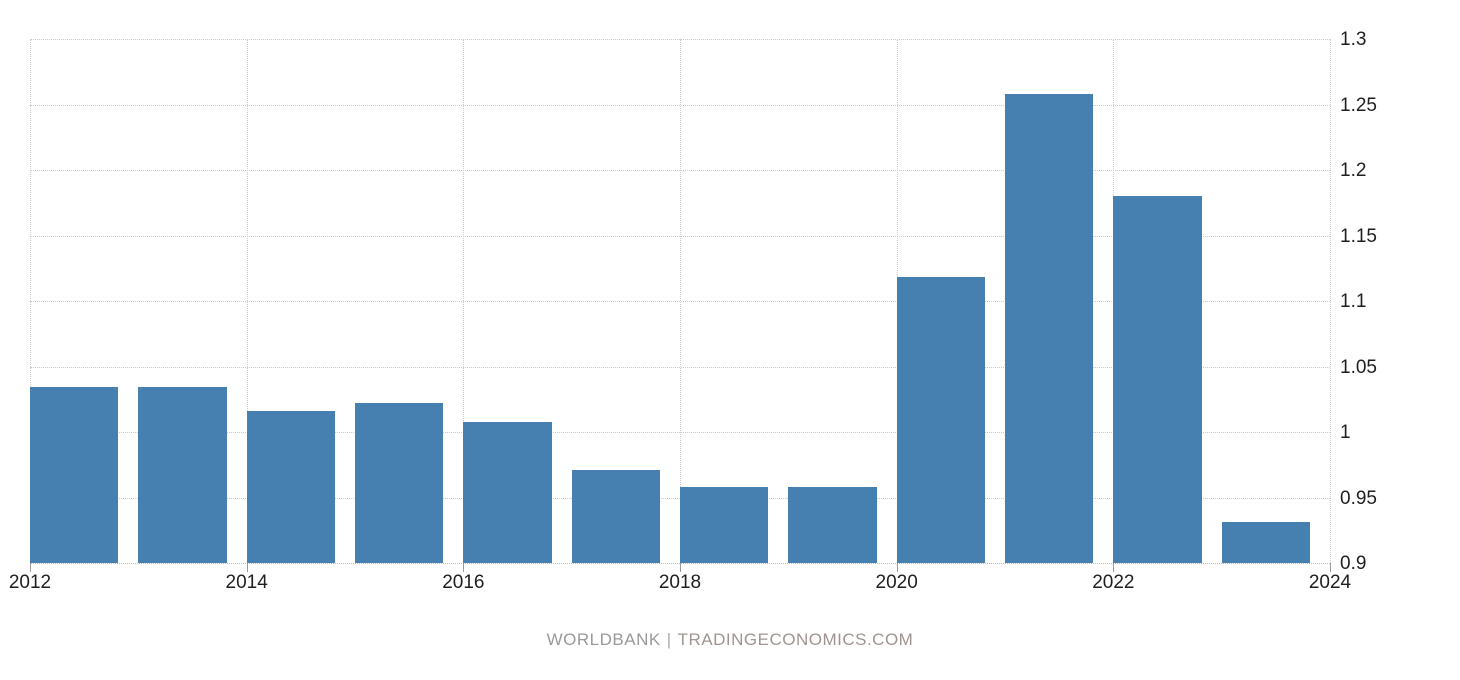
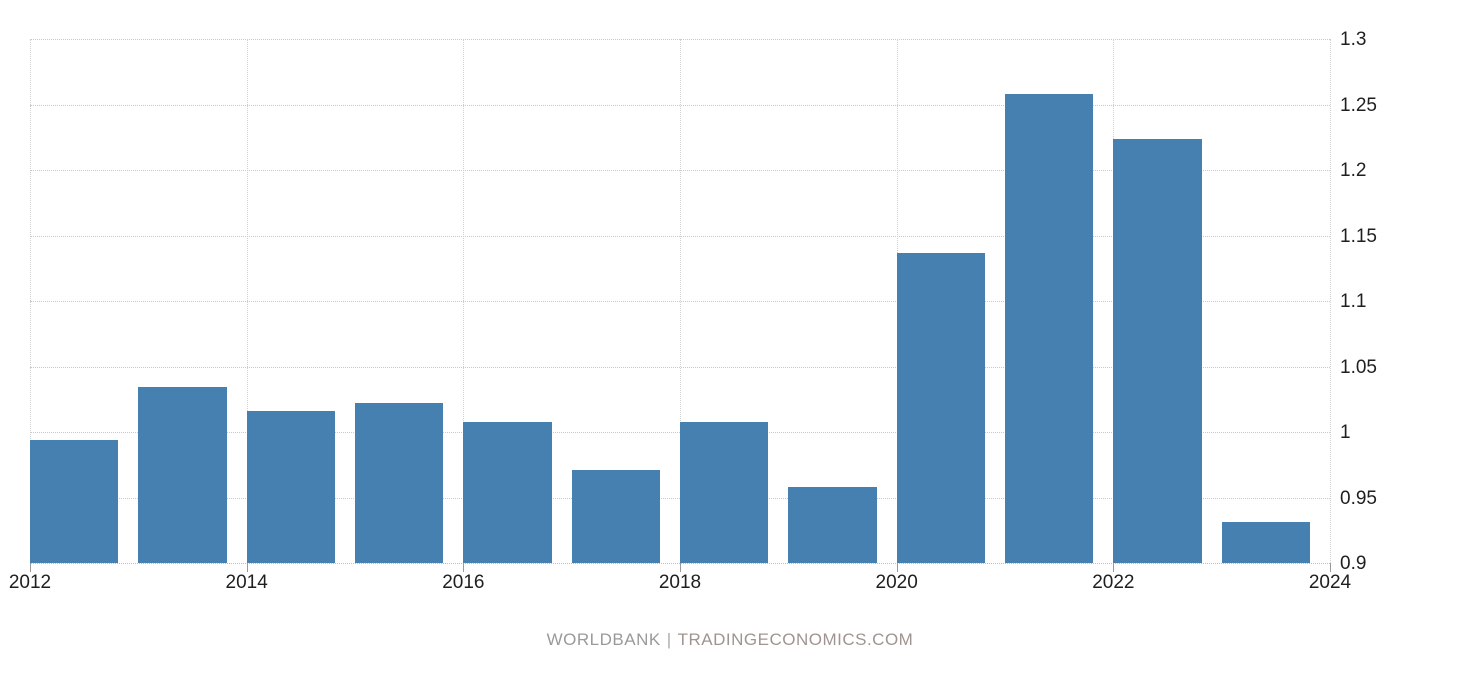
2012: 1.034 -> 0.994
2018: 0.958 -> 1.008
2020: 1.118 -> 1.137
2022: 1.180 -> 1.224
